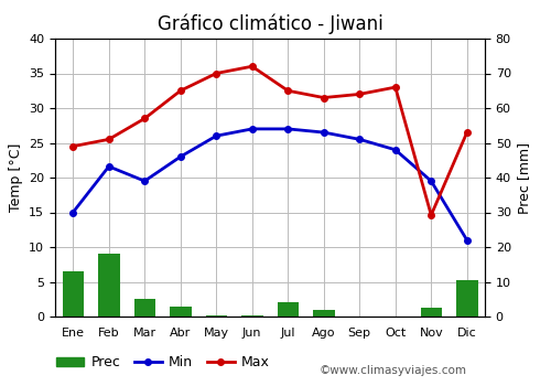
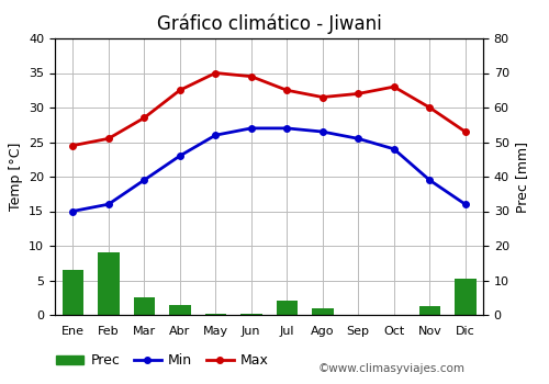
Min/Feb: 21.6 -> 16.0
Max/Jun: 36.0 -> 34.5
Max/Nov: 14.6 -> 30.0
Min/Dic: 11.0 -> 16.0
